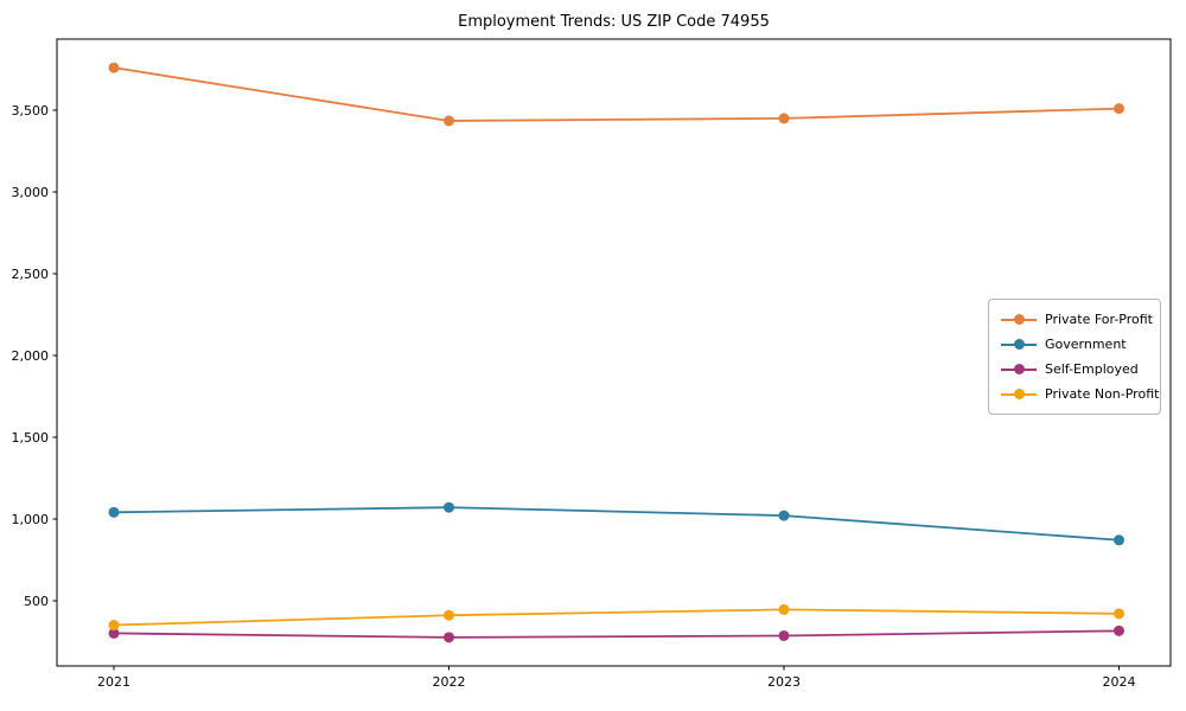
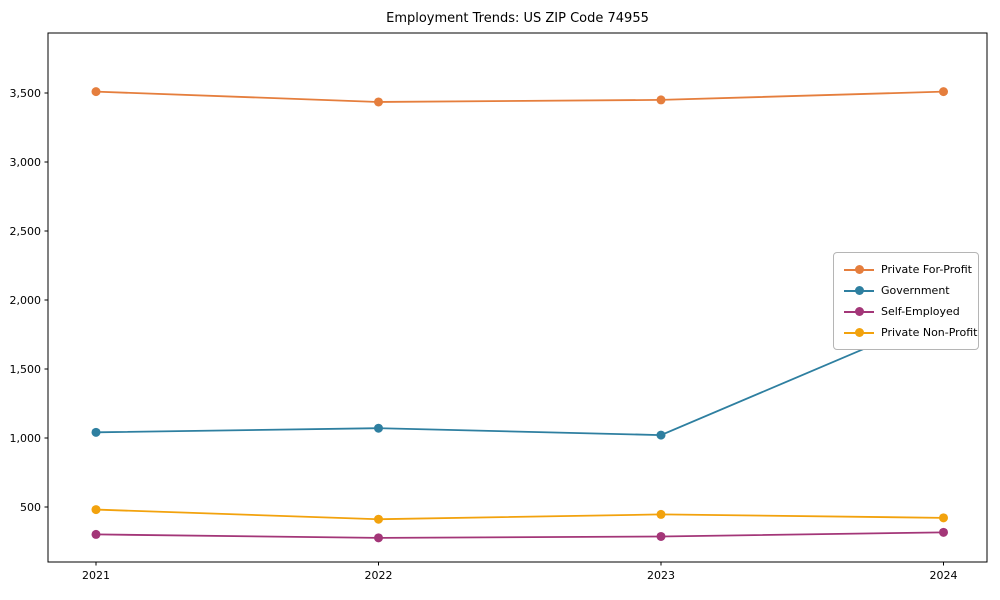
Private For-Profit/2021: 3760 -> 3510
Private Non-Profit/2021: 350 -> 480
Government/2024: 870 -> 1890
